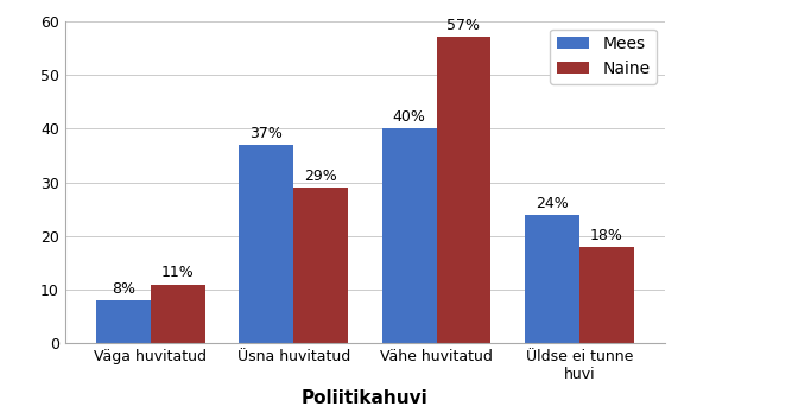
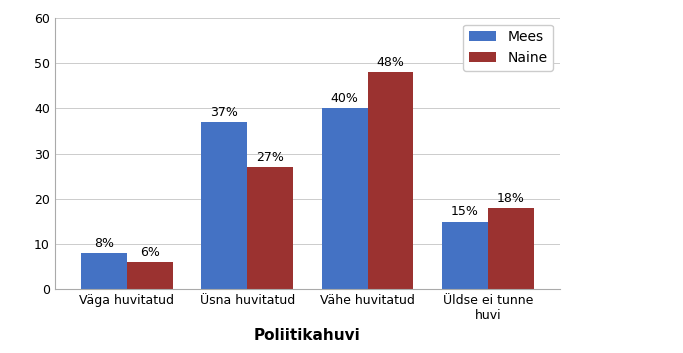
Naine/Väga huvitatud: 11% -> 6%
Naine/Üsna huvitatud: 29% -> 27%
Naine/Vähe huvitatud: 57% -> 48%
Mees/Üldse ei tunne huvi: 24% -> 15%
